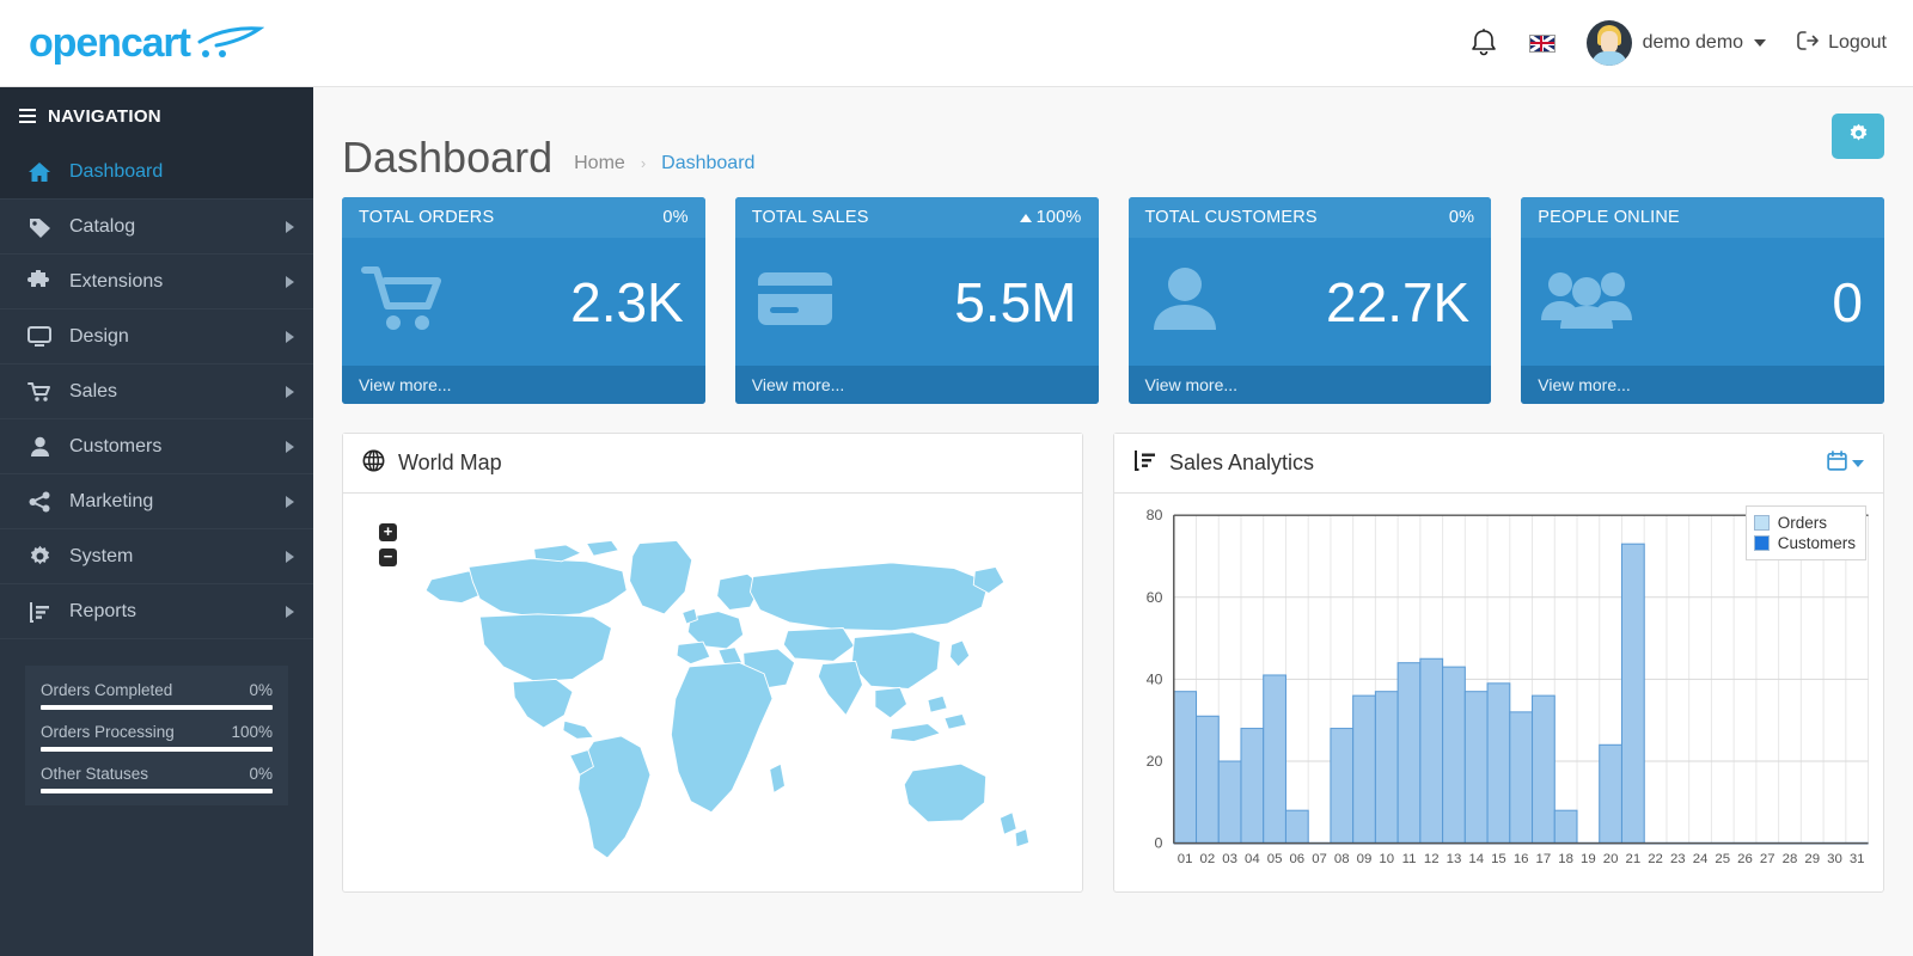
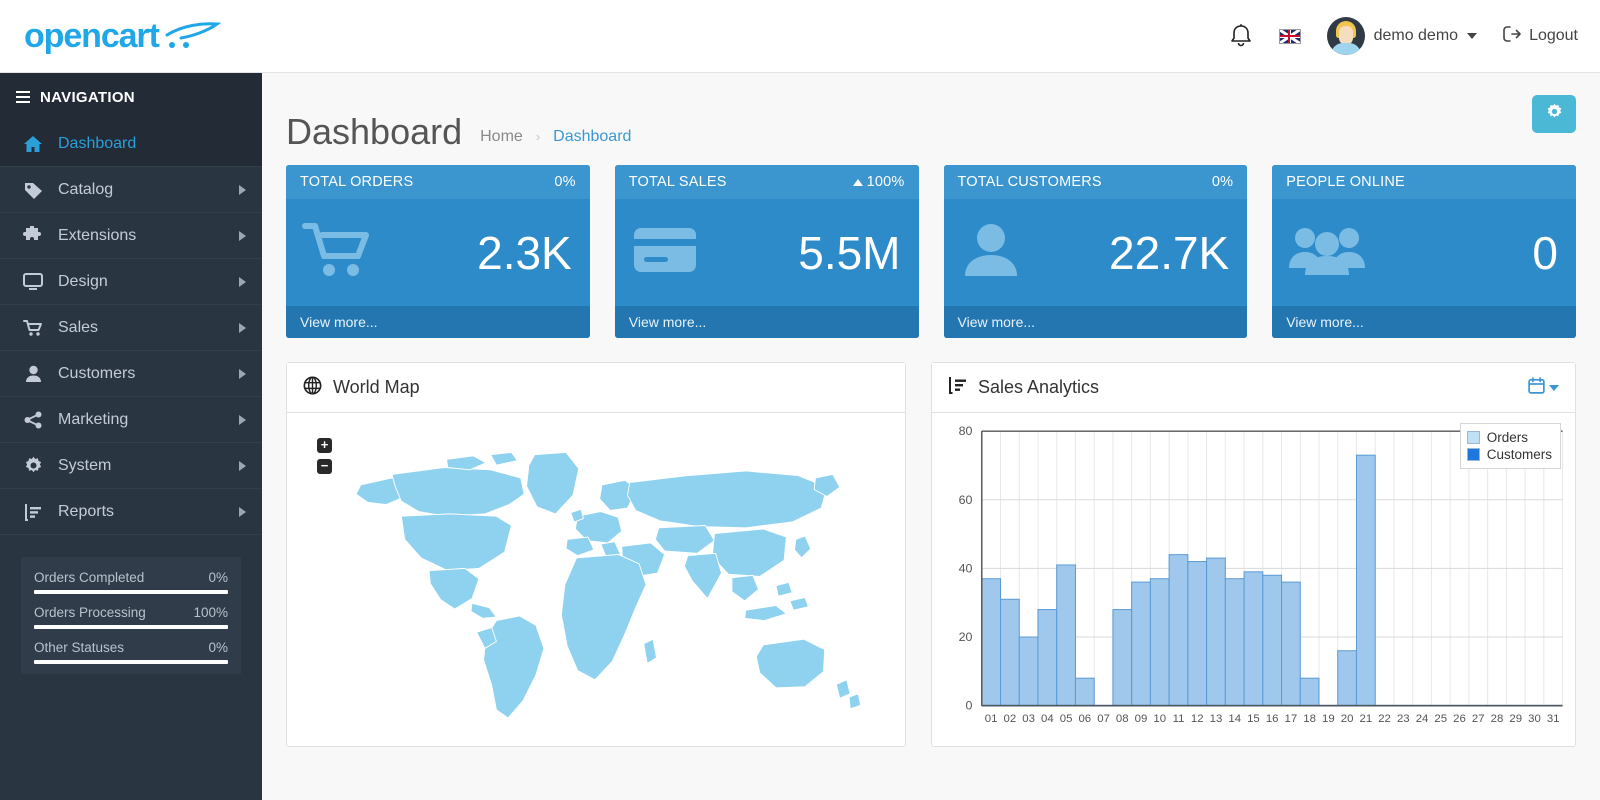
Orders/12: 45 -> 42
Orders/16: 32 -> 38
Orders/20: 24 -> 16
